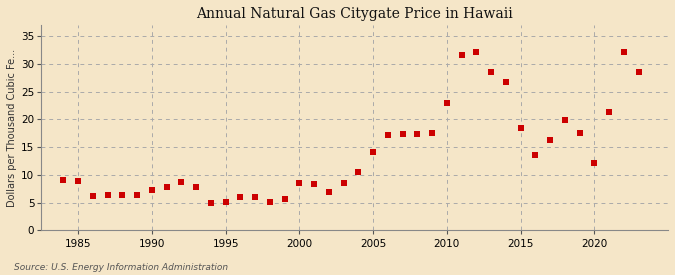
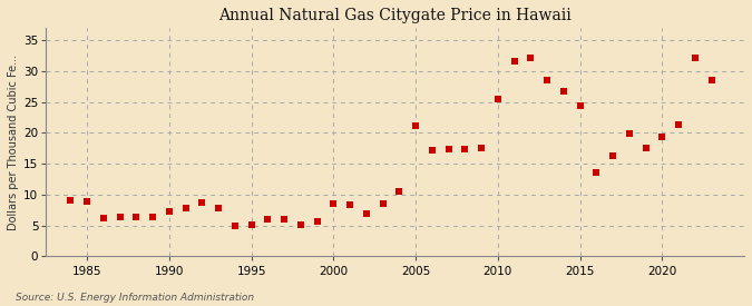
2005: 14.2 -> 21.2
2010: 23.0 -> 25.4
2015: 18.4 -> 24.4
2020: 12.1 -> 19.4
